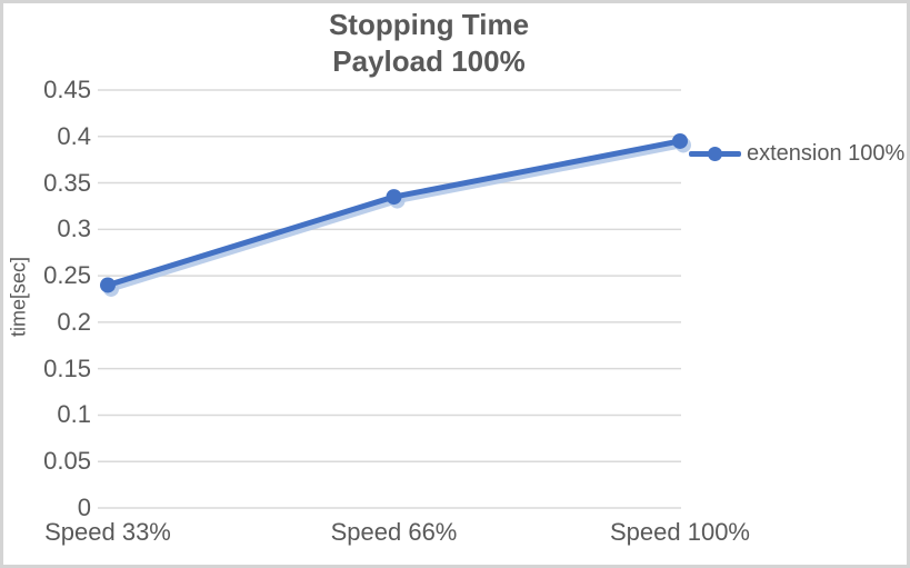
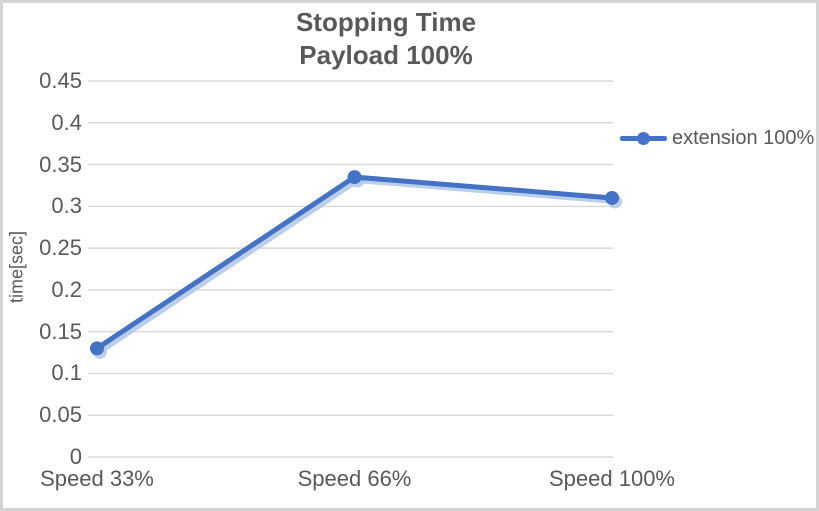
Speed 33%: 0.24 -> 0.13
Speed 100%: 0.40 -> 0.31
